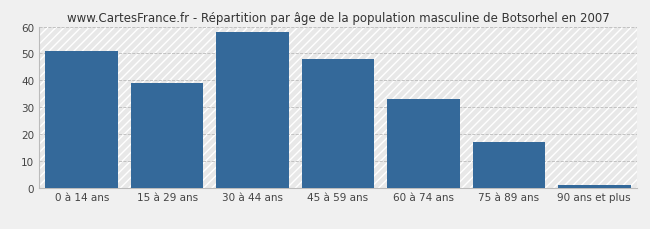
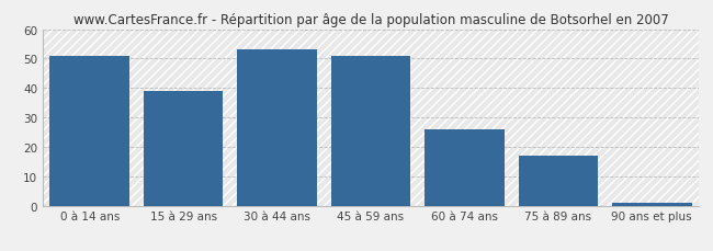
30 à 44 ans: 58 -> 53
45 à 59 ans: 48 -> 51
60 à 74 ans: 33 -> 26
